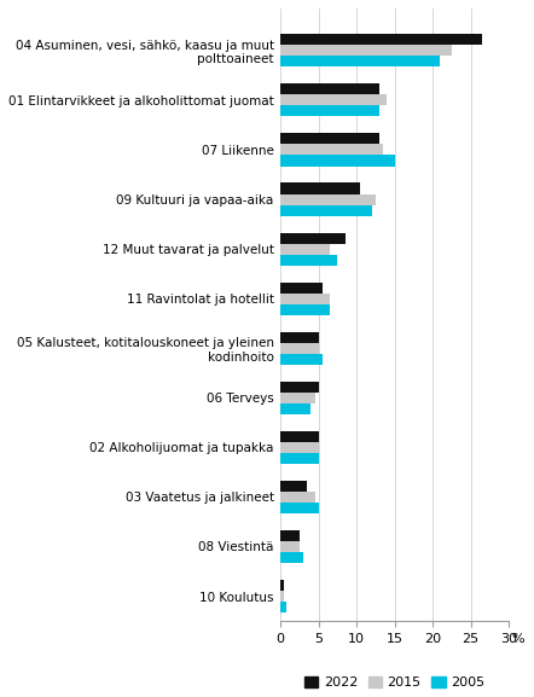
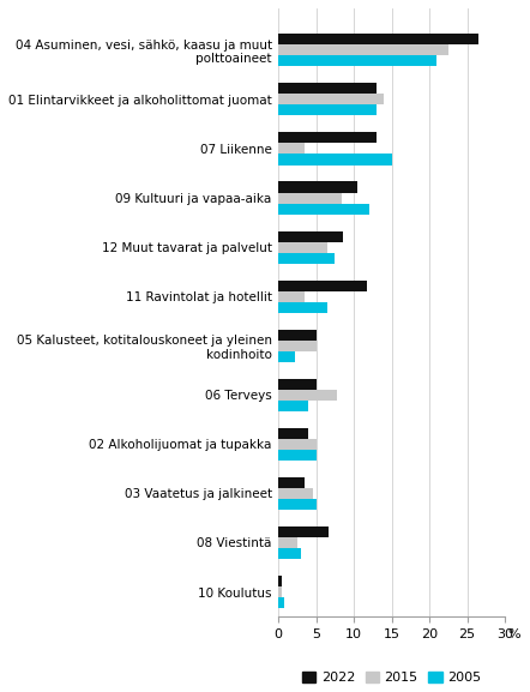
2015/07 Liikenne: 13.5 -> 3.4
2015/09 Kultuuri ja vapaa-aika: 12.5 -> 8.4
2022/11 Ravintolat ja hotellit: 5.5 -> 11.8
2015/11 Ravintolat ja hotellit: 6.5 -> 3.4
2005/05 Kalusteet, kotitalouskoneet ja yleinen kodinhoito: 5.5 -> 2.2
2015/06 Terveys: 4.5 -> 7.8
2022/02 Alkoholijuomat ja tupakka: 5.0 -> 4.0
2022/08 Viestintä: 2.5 -> 6.6
